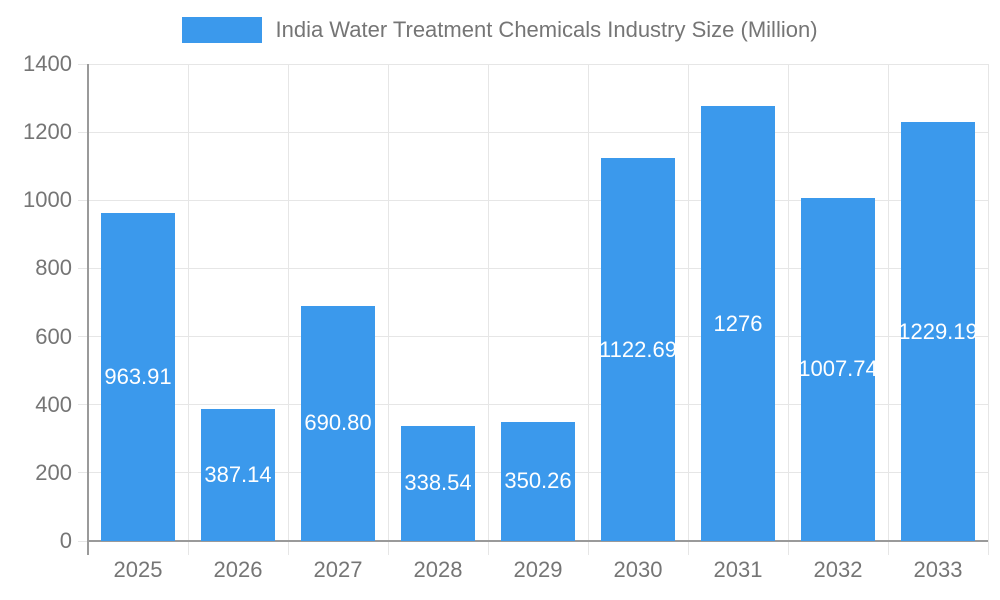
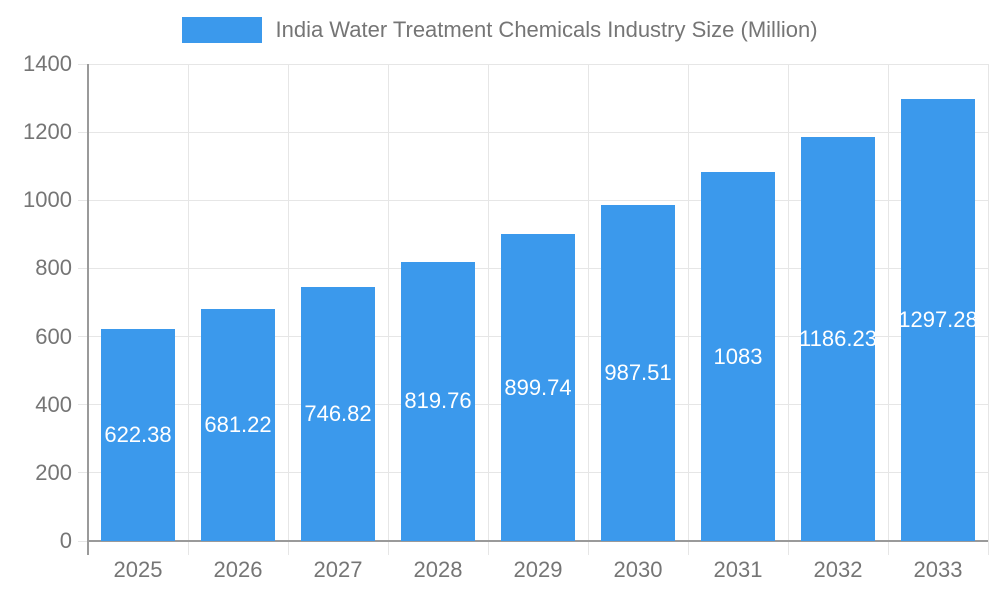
2025: 963.91 -> 622.38
2026: 387.14 -> 681.22
2027: 690.80 -> 746.82
2028: 338.54 -> 819.76
2029: 350.26 -> 899.74
2030: 1122.69 -> 987.51
2031: 1276 -> 1083
2032: 1007.74 -> 1186.23
2033: 1229.19 -> 1297.28
